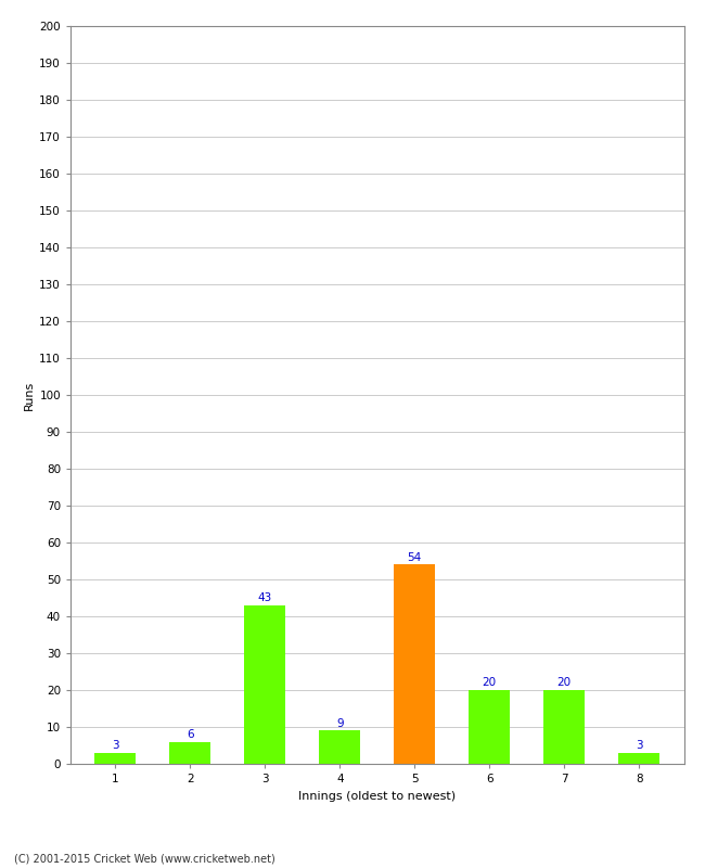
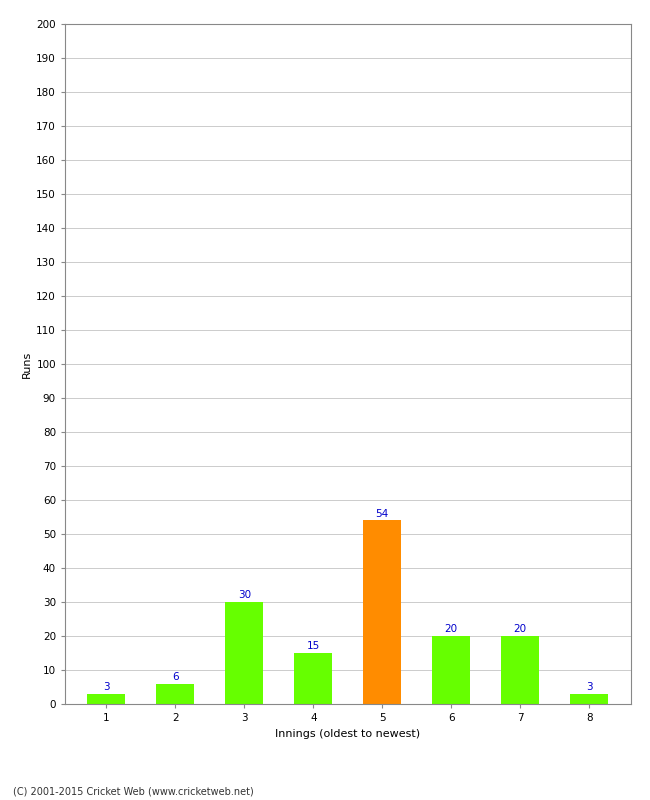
3: 43 -> 30
4: 9 -> 15
